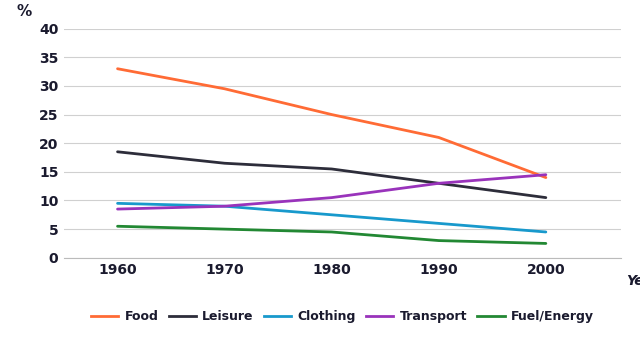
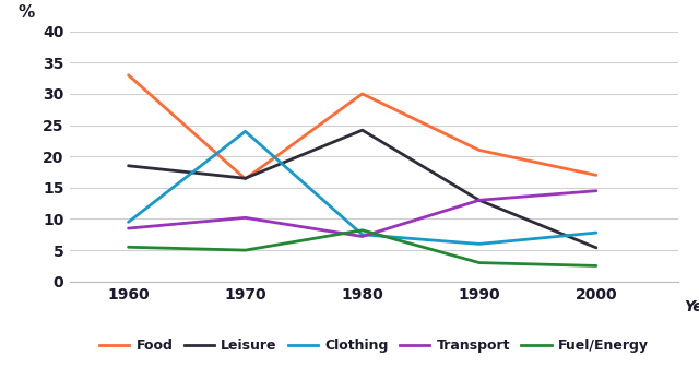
Food/1970: 29.5 -> 16.4
Clothing/1970: 9.0 -> 24.0
Transport/1970: 9.0 -> 10.2
Food/1980: 25.0 -> 30.0
Leisure/1980: 15.5 -> 24.2
Transport/1980: 10.5 -> 7.2
Fuel/Energy/1980: 4.5 -> 8.2
Food/2000: 14.0 -> 17.0
Leisure/2000: 10.5 -> 5.4
Clothing/2000: 4.5 -> 7.8
